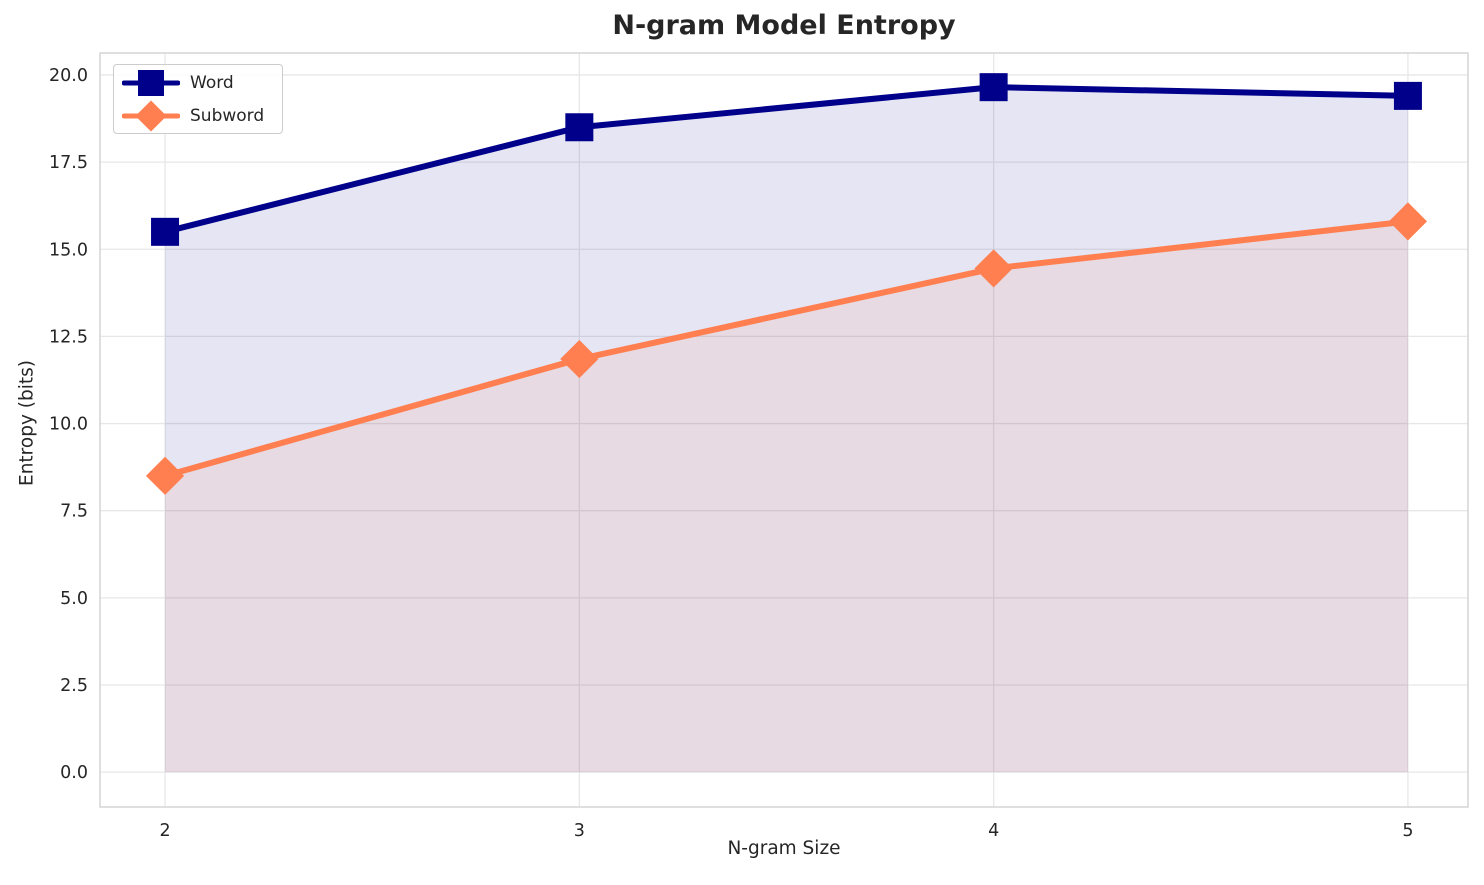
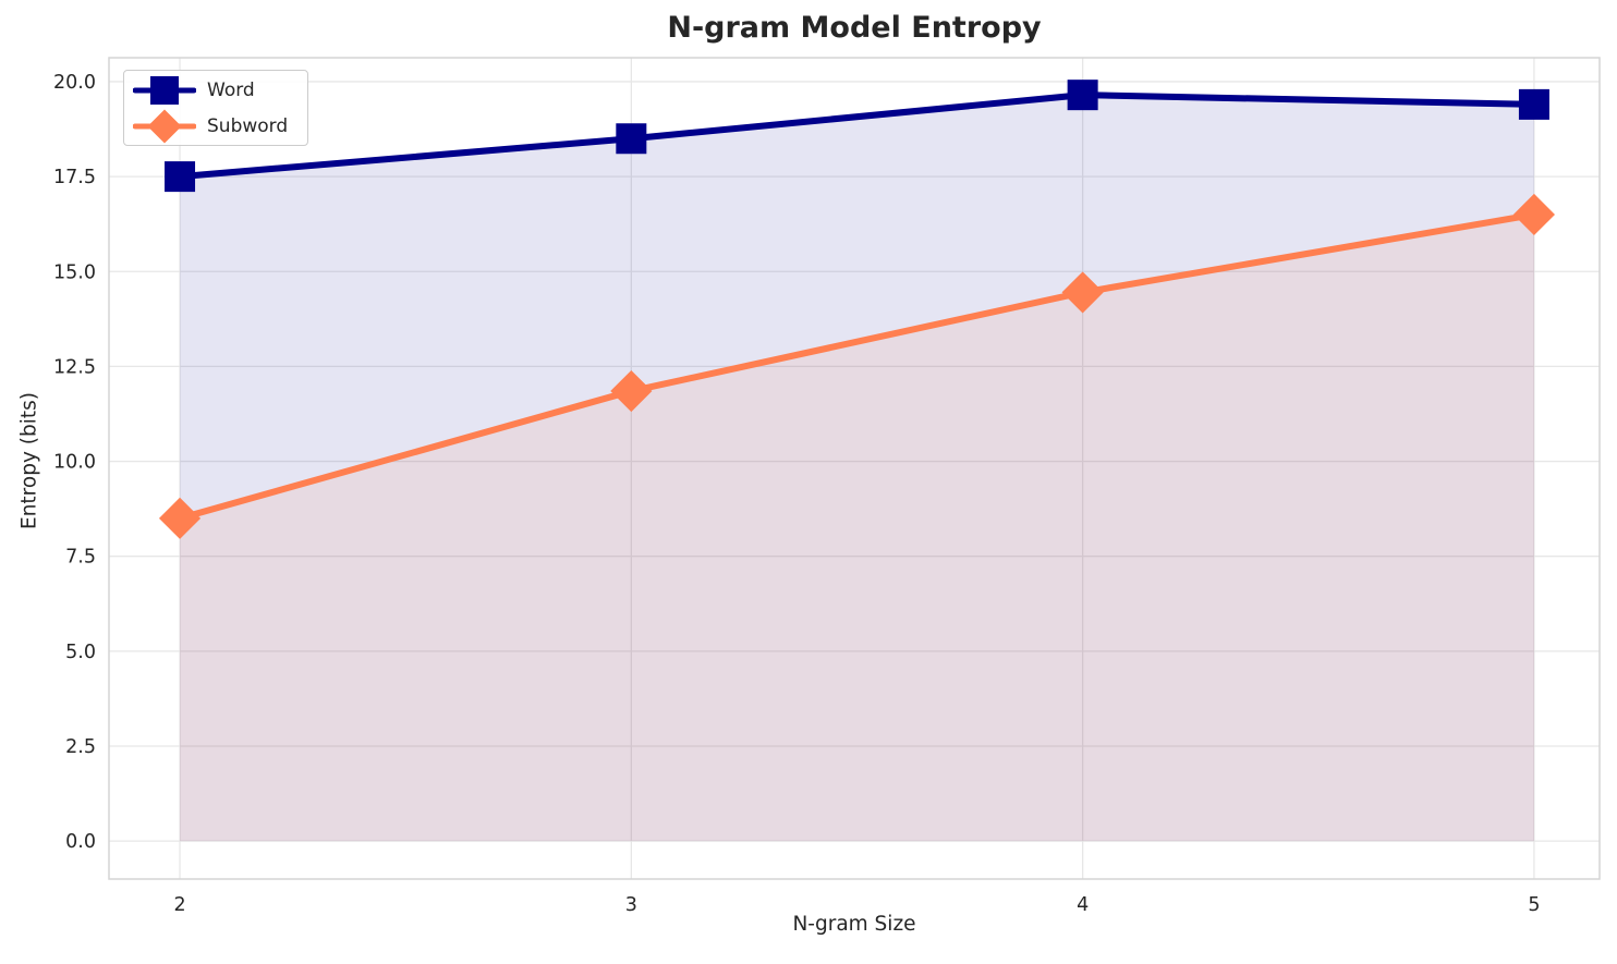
Word/2: 15.5 -> 17.5
Subword/5: 15.8 -> 16.5
